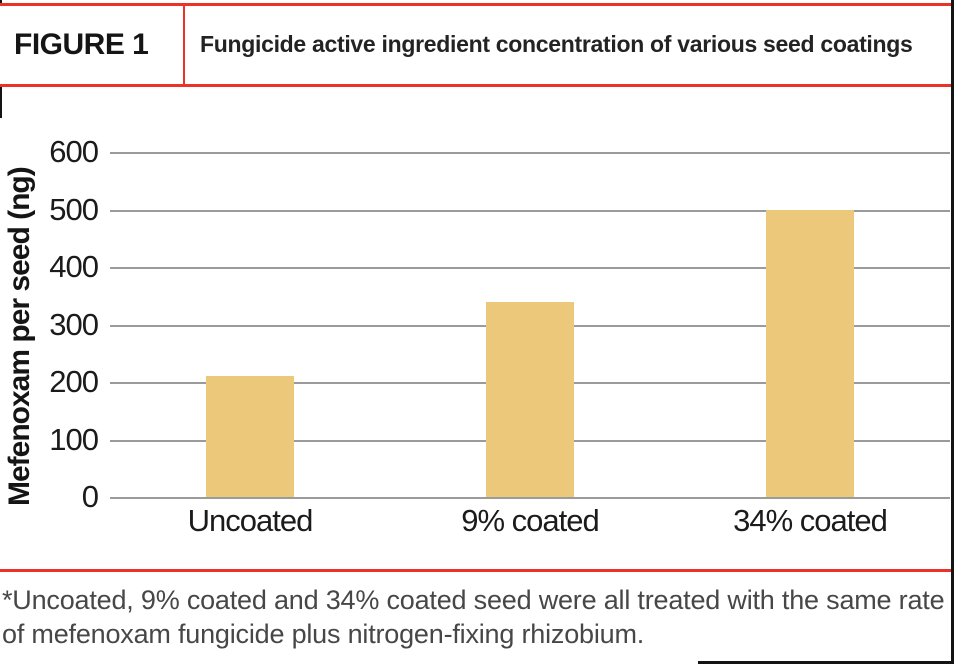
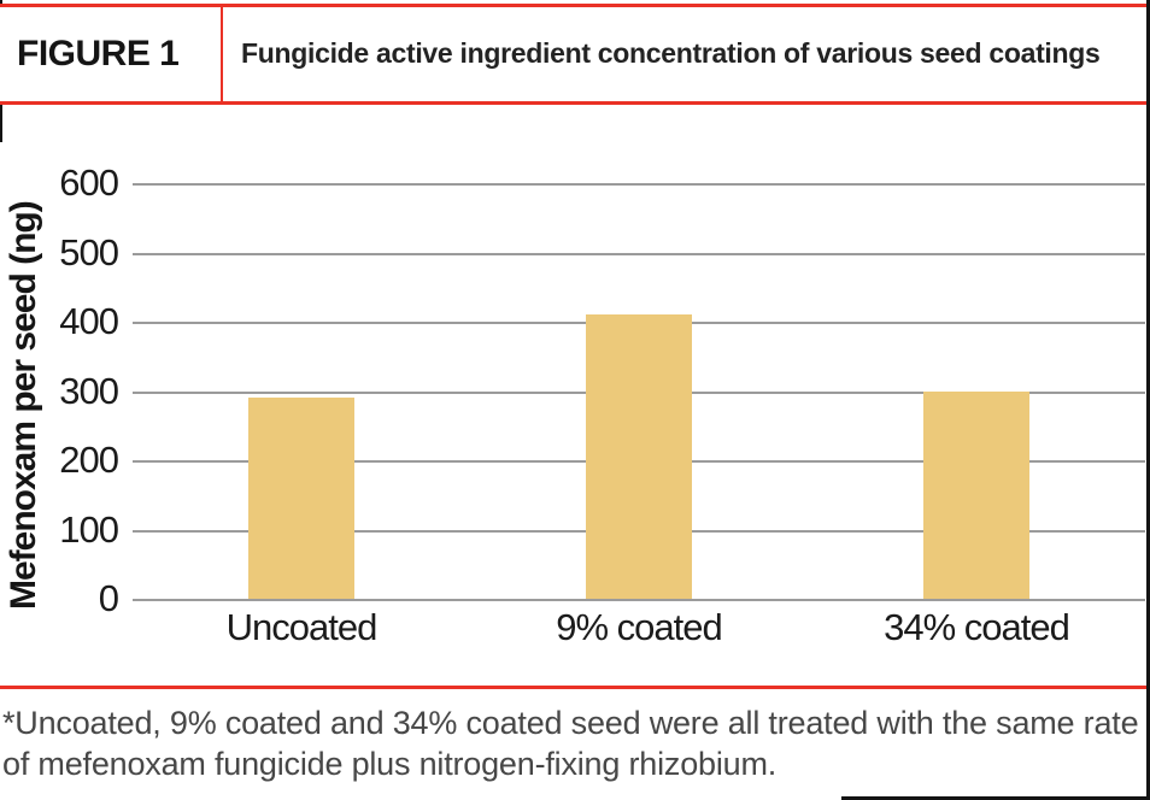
Uncoated: 210 -> 290
9% coated: 340 -> 410
34% coated: 500 -> 300
